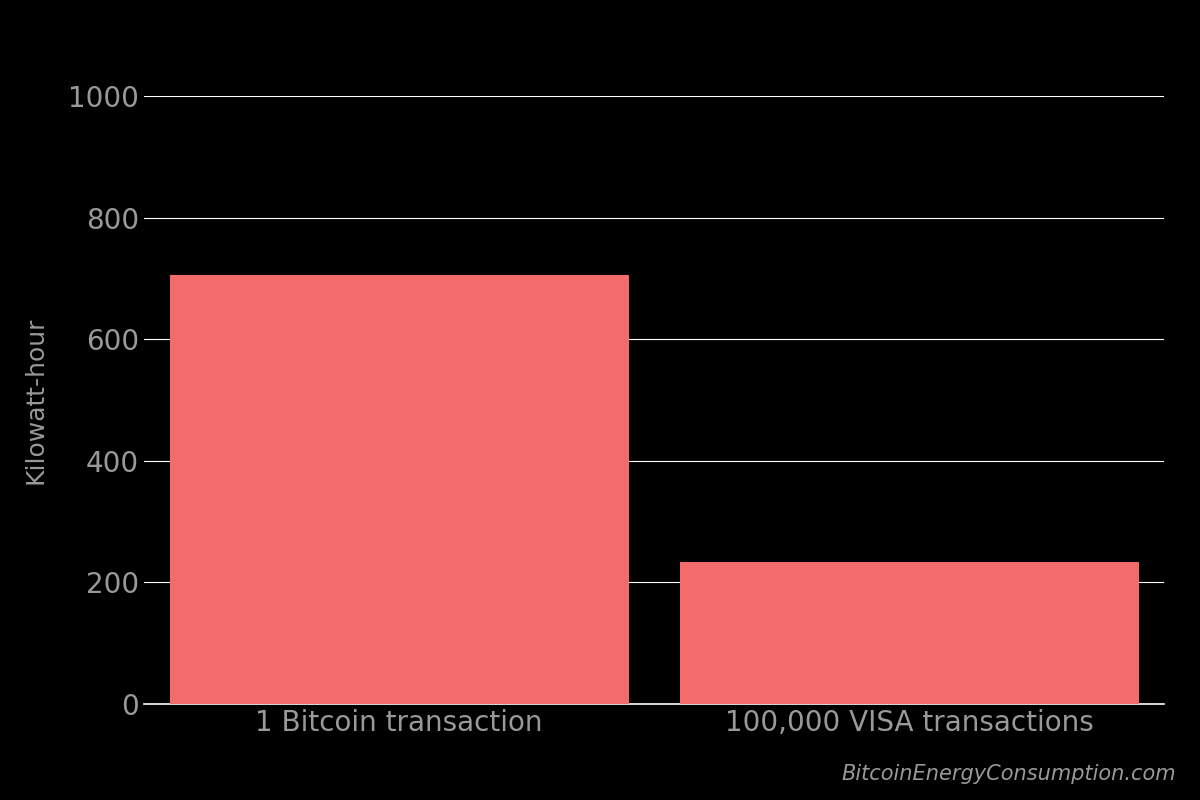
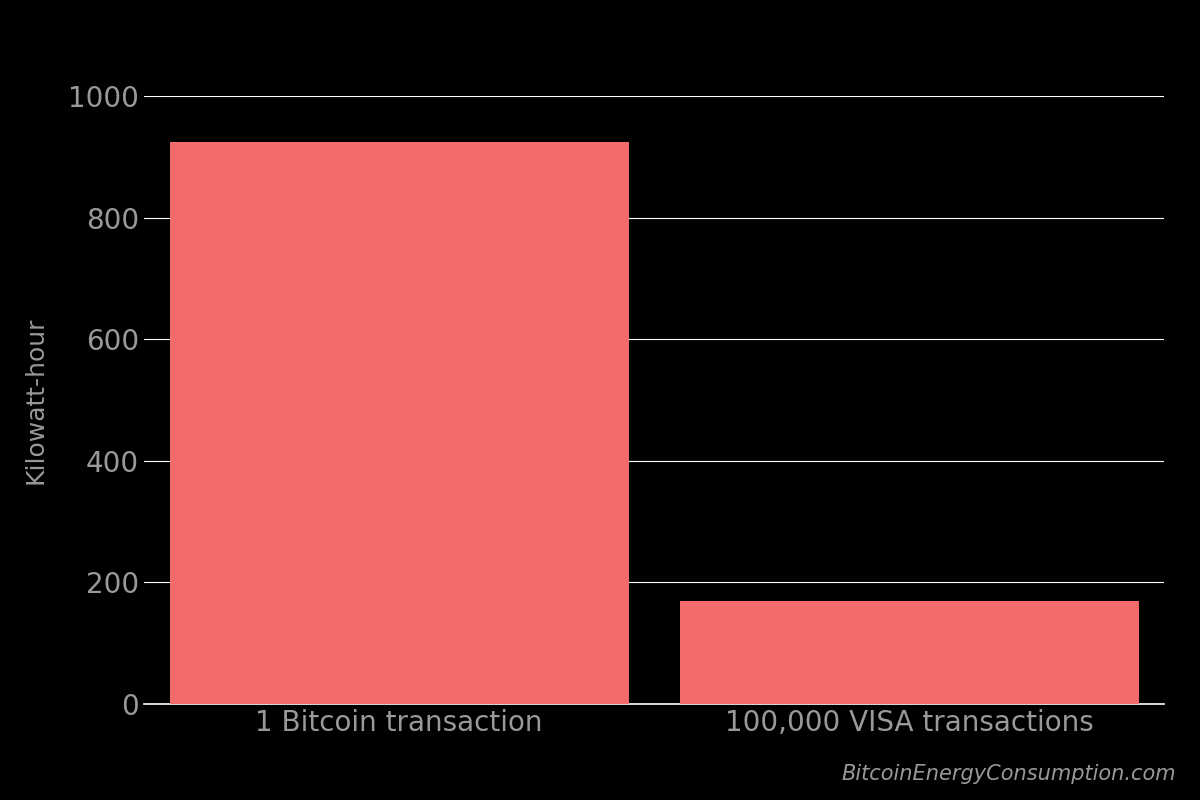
1 Bitcoin transaction: 706 -> 925
100,000 VISA transactions: 234 -> 169
